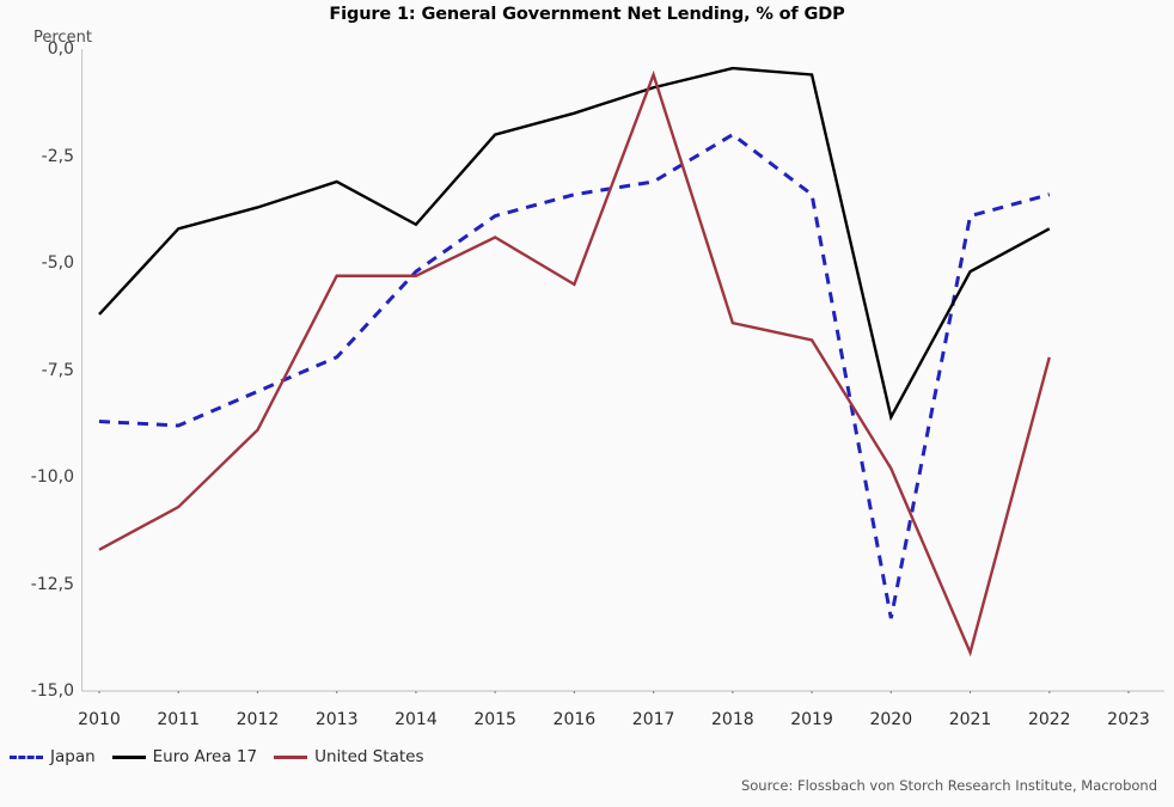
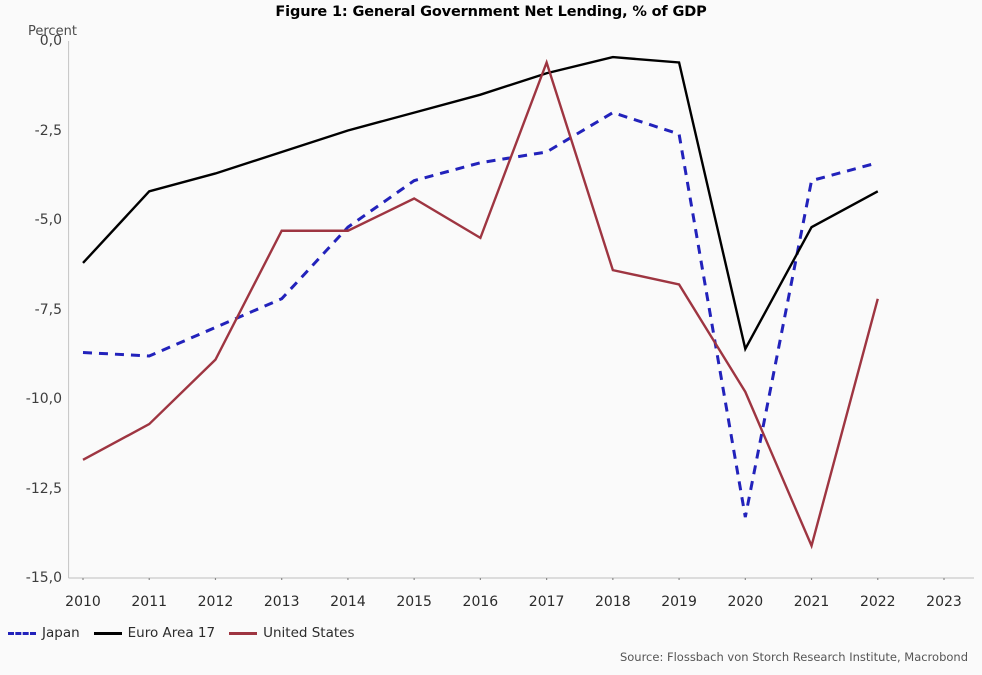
Euro Area 17/2014: -4,1 -> -2,5
Japan/2019: -3,4 -> -2,6
